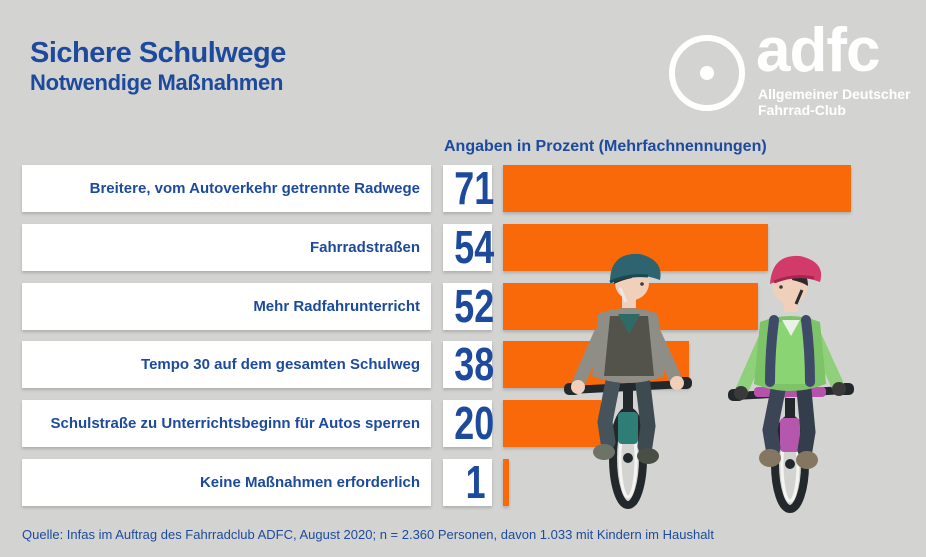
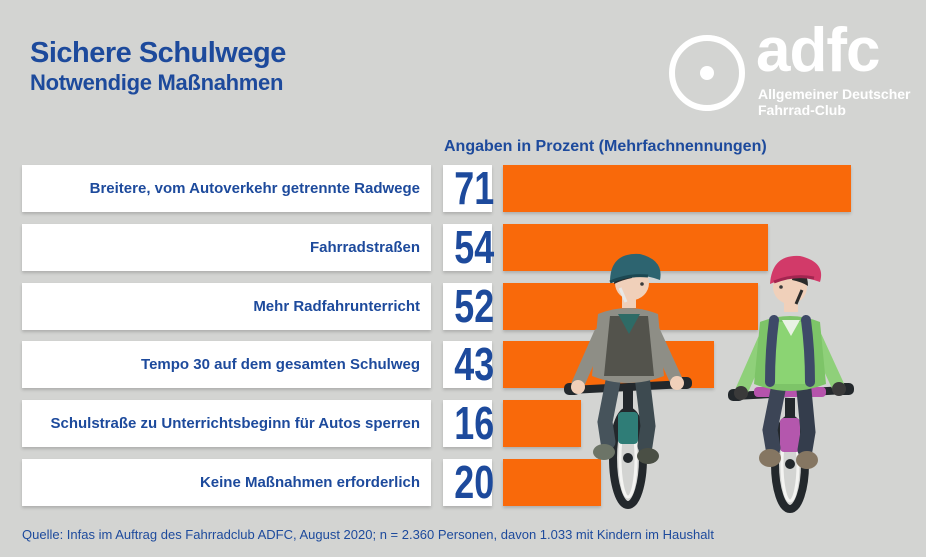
Tempo 30 auf dem gesamten Schulweg: 38 -> 43
Schulstraße zu Unterrichtsbeginn für Autos sperren: 20 -> 16
Keine Maßnahmen erforderlich: 1 -> 20
